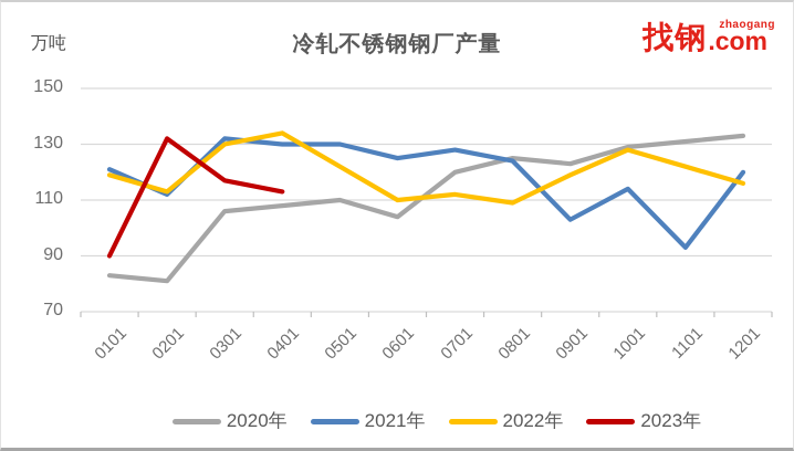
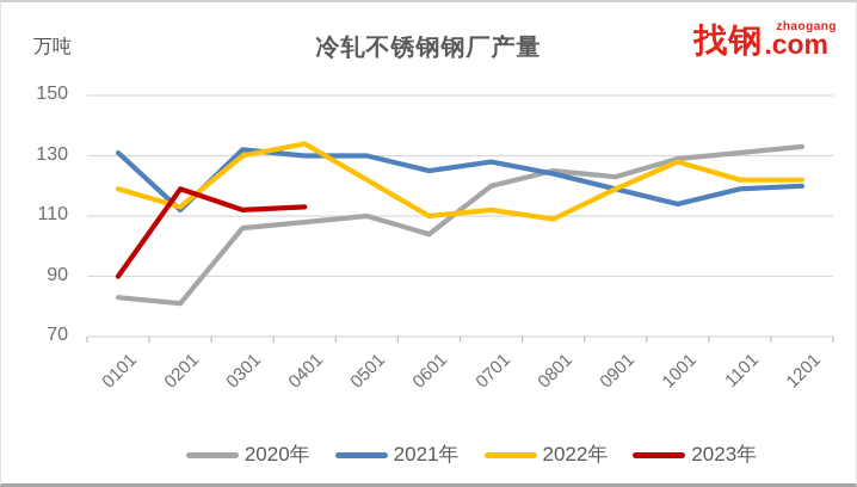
2021年/0101: 121 -> 131
2023年/0201: 132 -> 119
2023年/0301: 117 -> 112
2021年/0901: 103 -> 119
2021年/1101: 93 -> 119
2022年/1201: 116 -> 122
